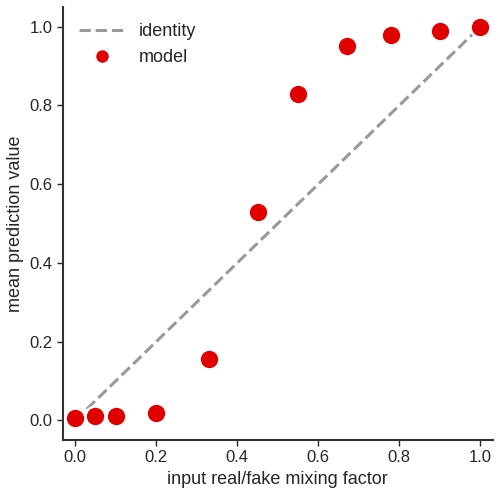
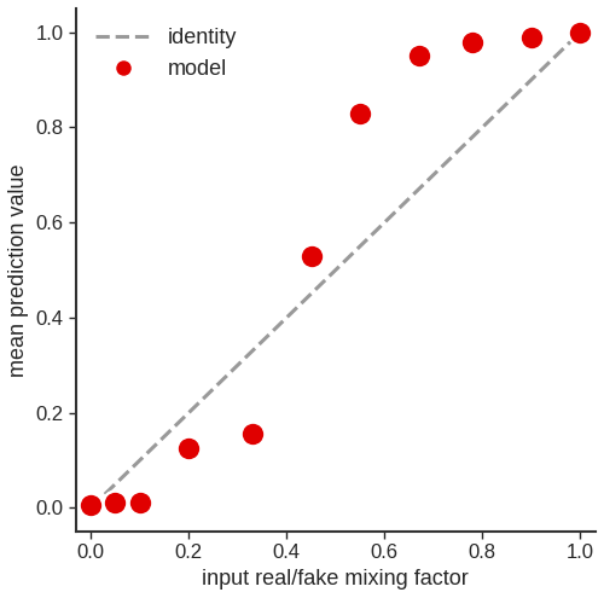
0.2: 0.020 -> 0.125
